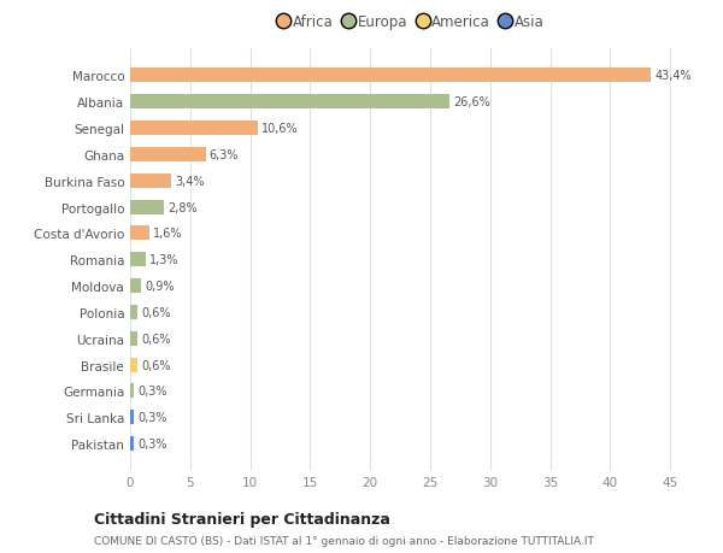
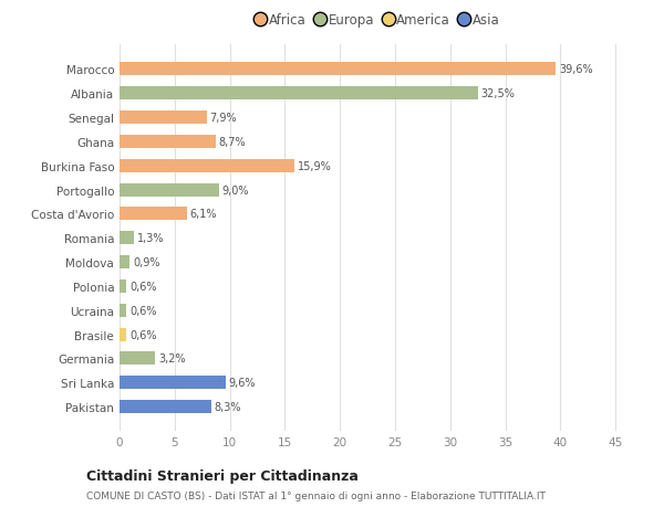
Marocco: 43,4% -> 39,6%
Albania: 26,6% -> 32,5%
Senegal: 10,6% -> 7,9%
Ghana: 6,3% -> 8,7%
Burkina Faso: 3,4% -> 15,9%
Portogallo: 2,8% -> 9,0%
Costa d'Avorio: 1,6% -> 6,1%
Germania: 0,3% -> 3,2%
Sri Lanka: 0,3% -> 9,6%
Pakistan: 0,3% -> 8,3%
